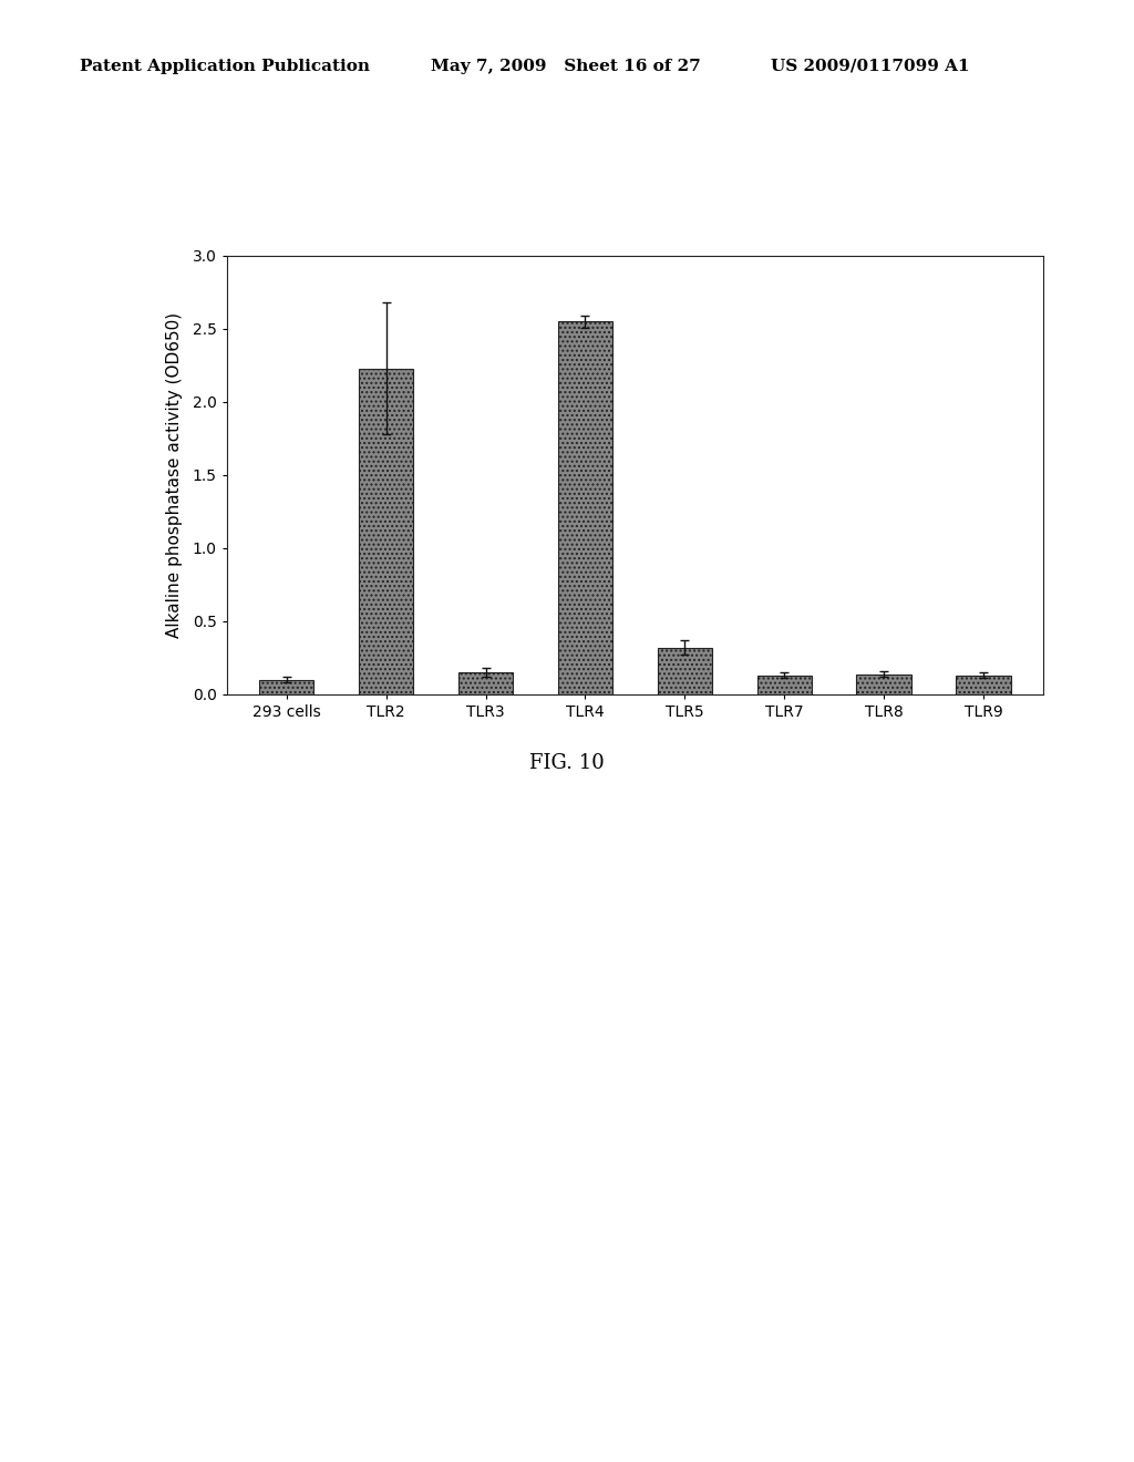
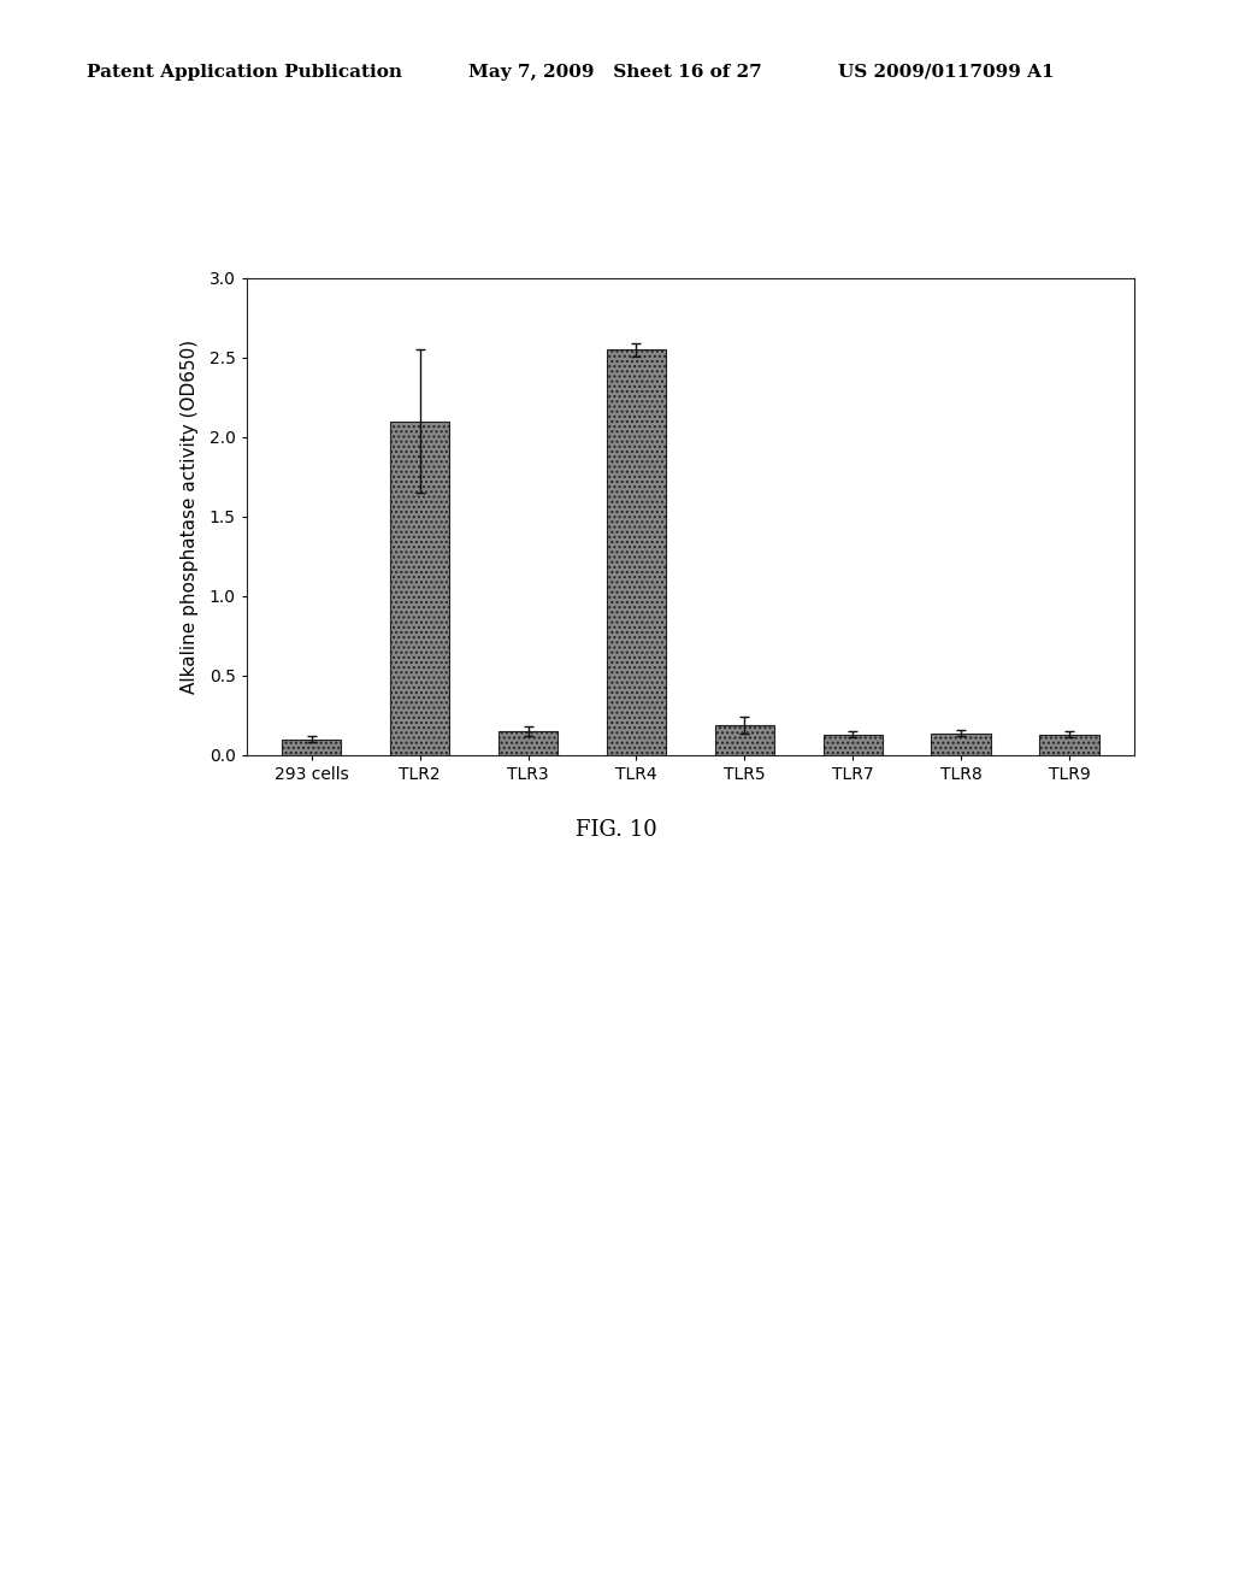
TLR2: 2.23 -> 2.10
TLR5: 0.32 -> 0.19
